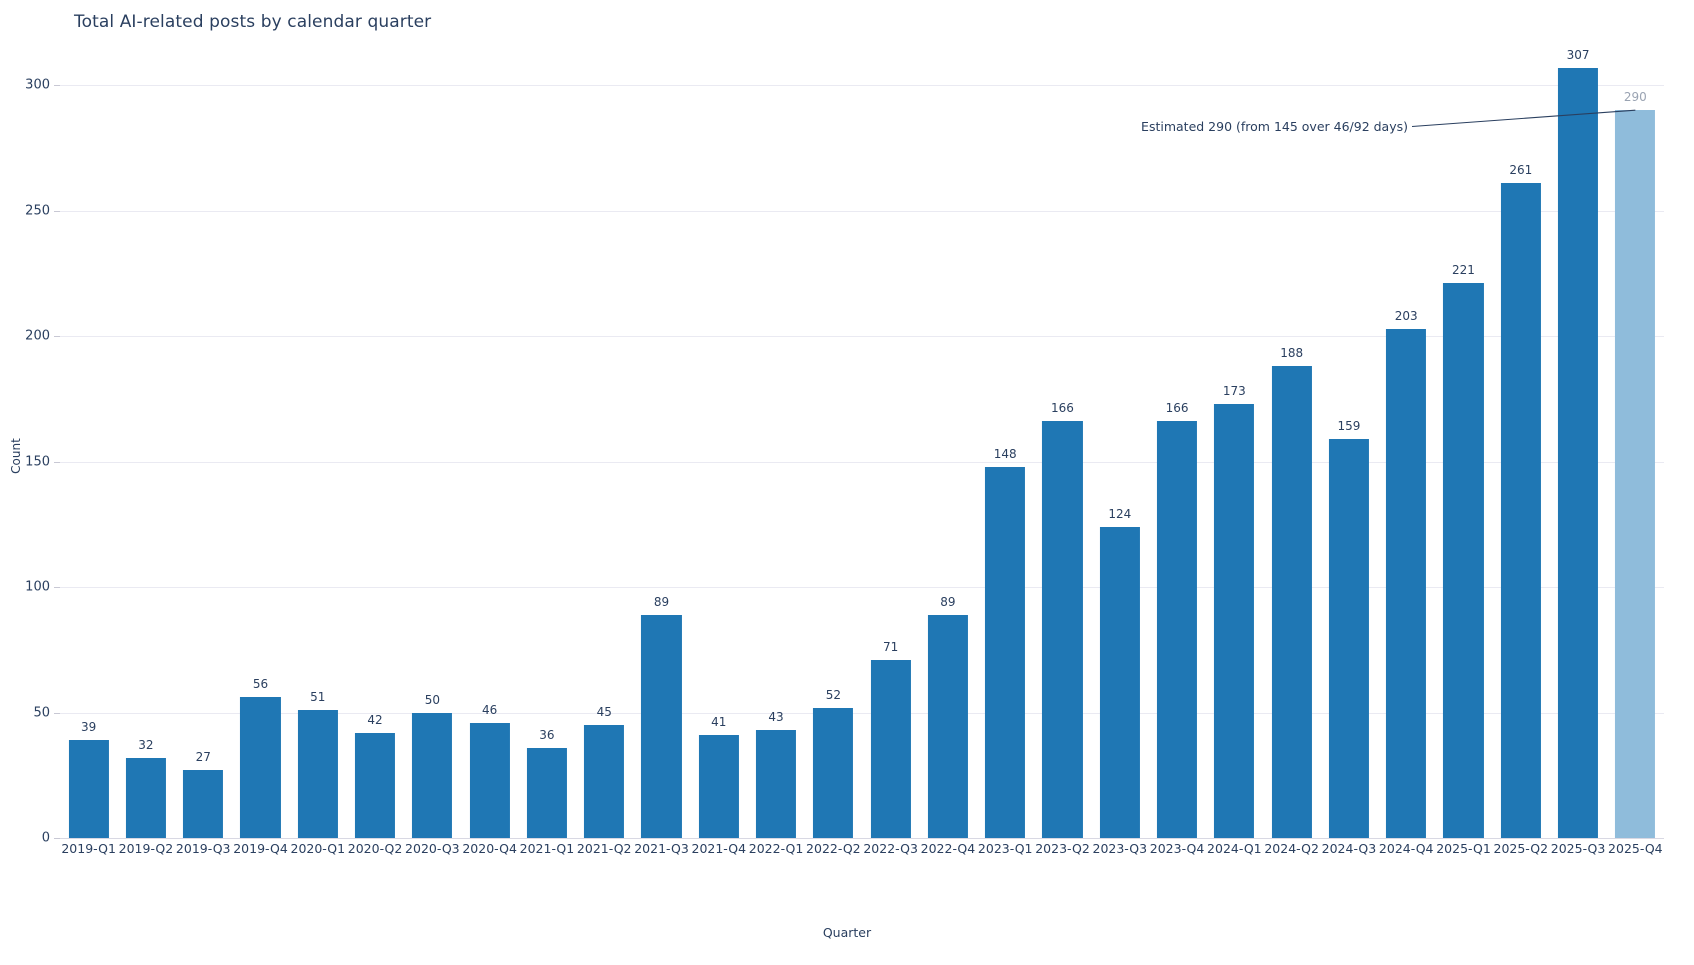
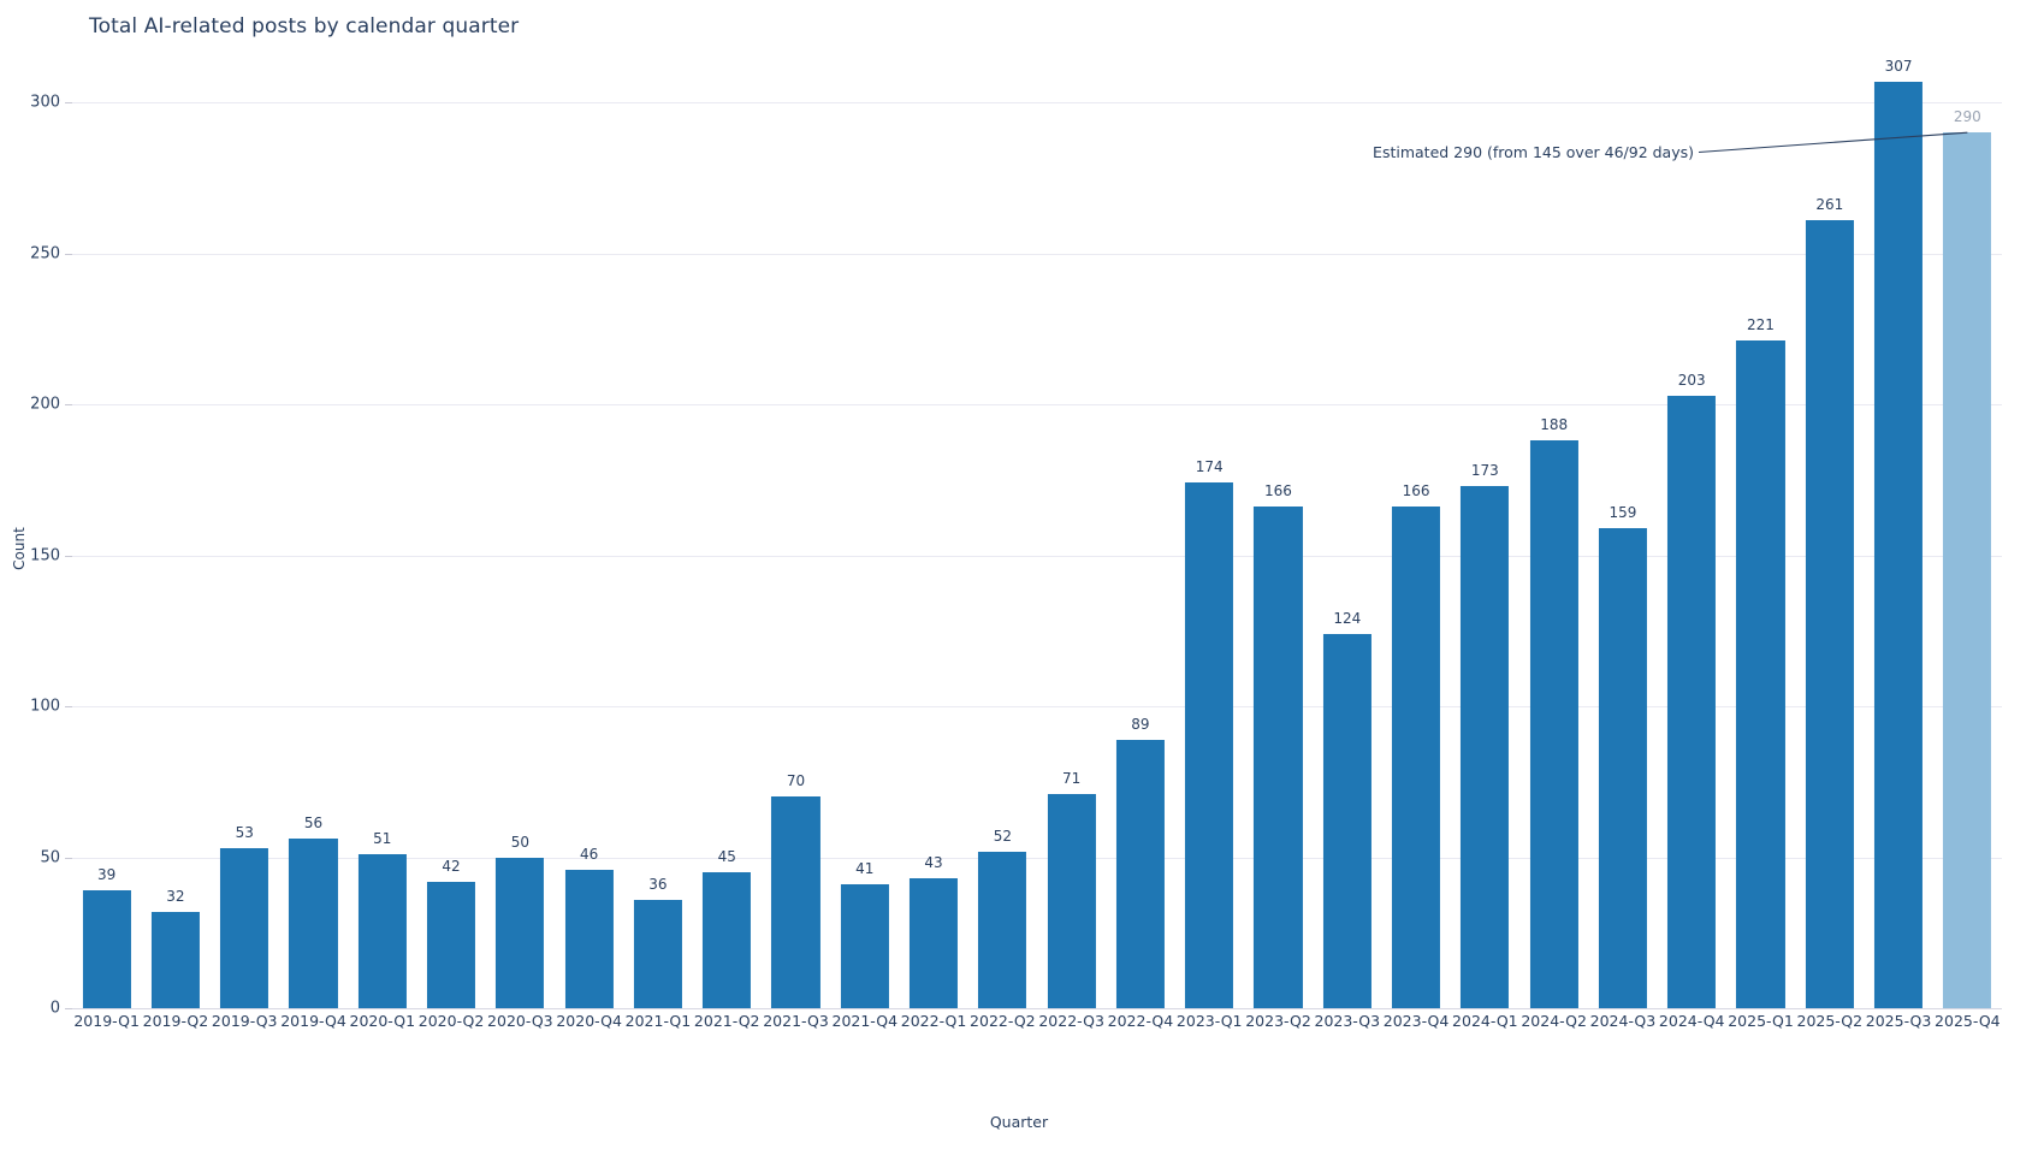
2019-Q3: 27 -> 53
2021-Q3: 89 -> 70
2023-Q1: 148 -> 174
